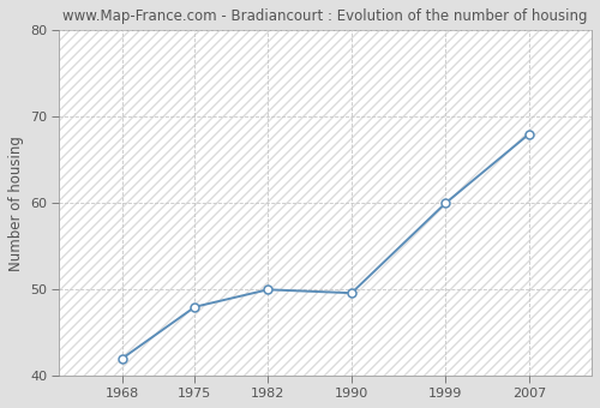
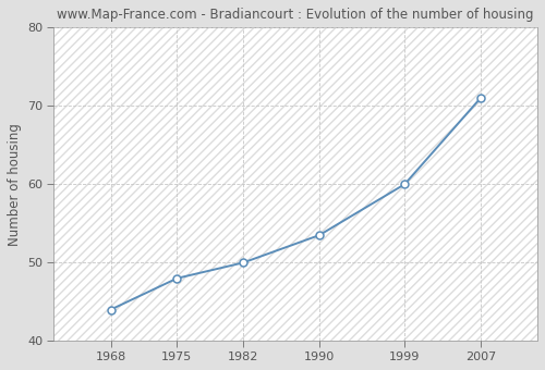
1968: 42.0 -> 44.0
1990: 49.6 -> 53.5
2007: 68.0 -> 71.0
